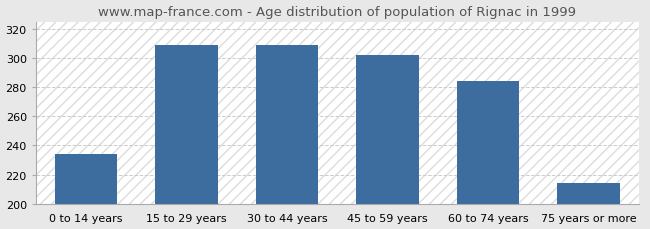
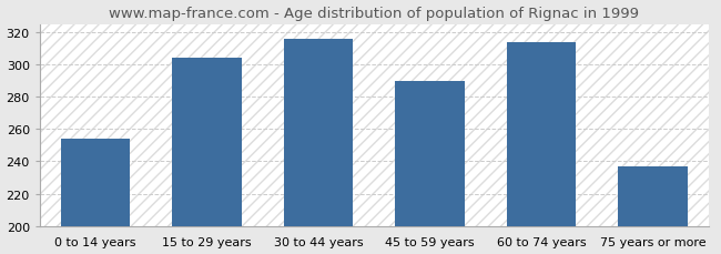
0 to 14 years: 234 -> 254
15 to 29 years: 309 -> 304
30 to 44 years: 309 -> 316
45 to 59 years: 302 -> 290
60 to 74 years: 284 -> 314
75 years or more: 214 -> 237
